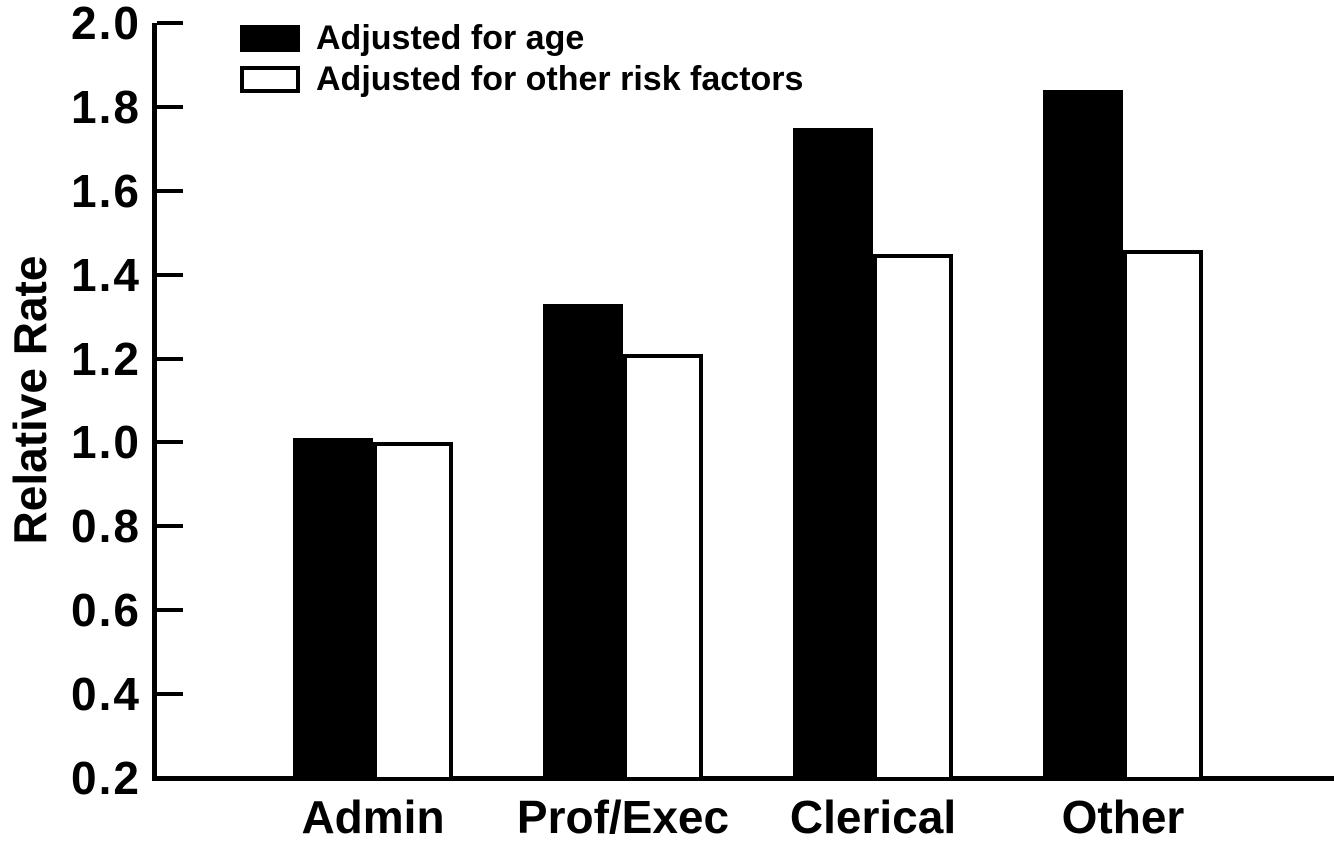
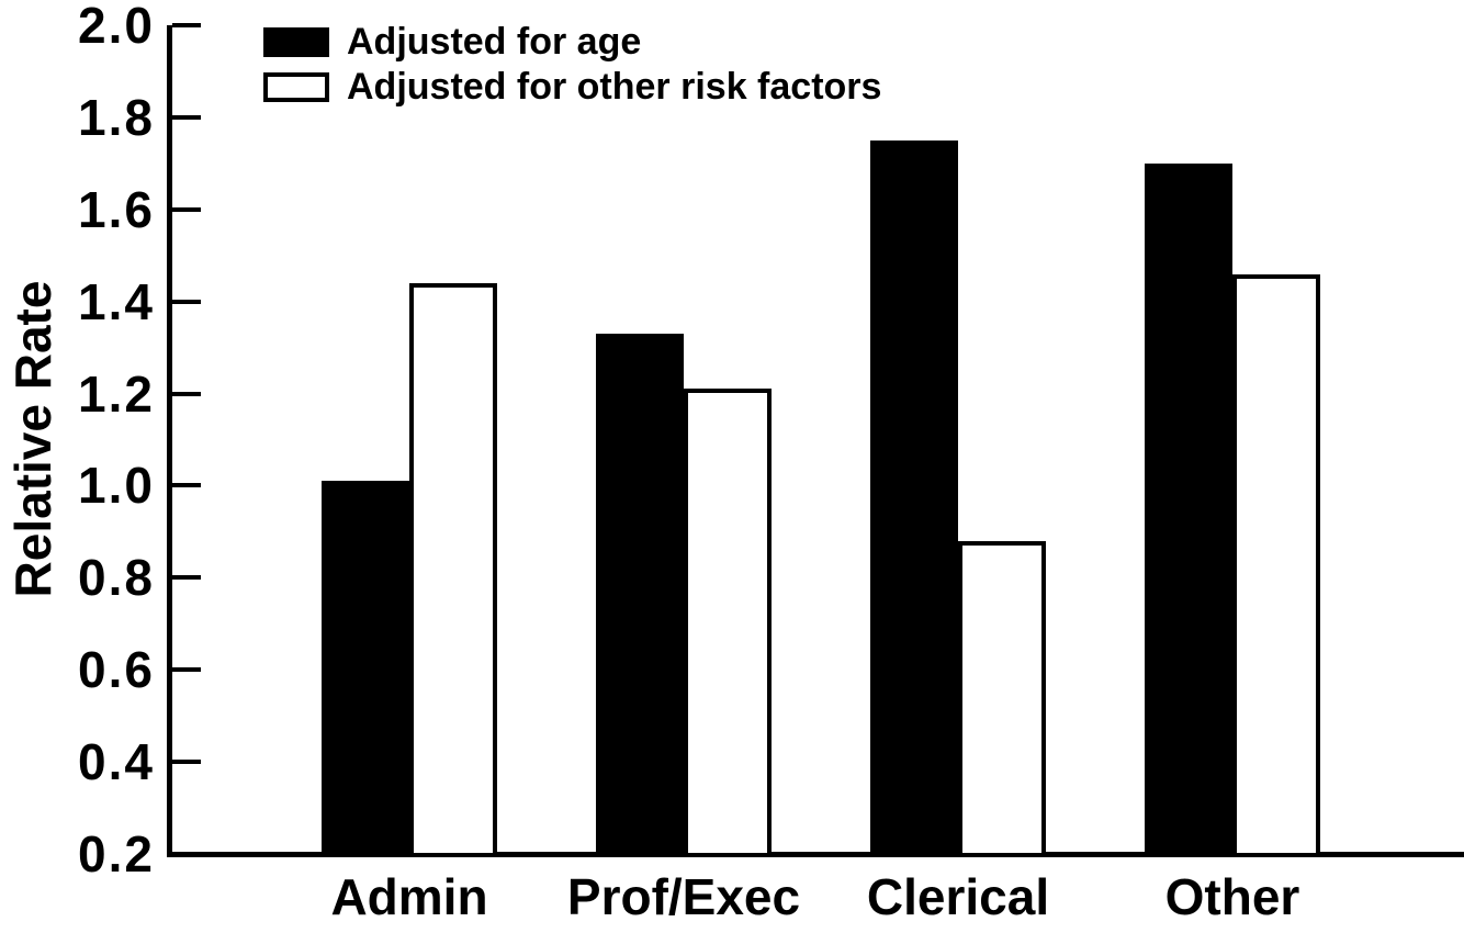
Adjusted for other risk factors/Admin: 1.00 -> 1.44
Adjusted for other risk factors/Clerical: 1.45 -> 0.88
Adjusted for age/Other: 1.84 -> 1.70
